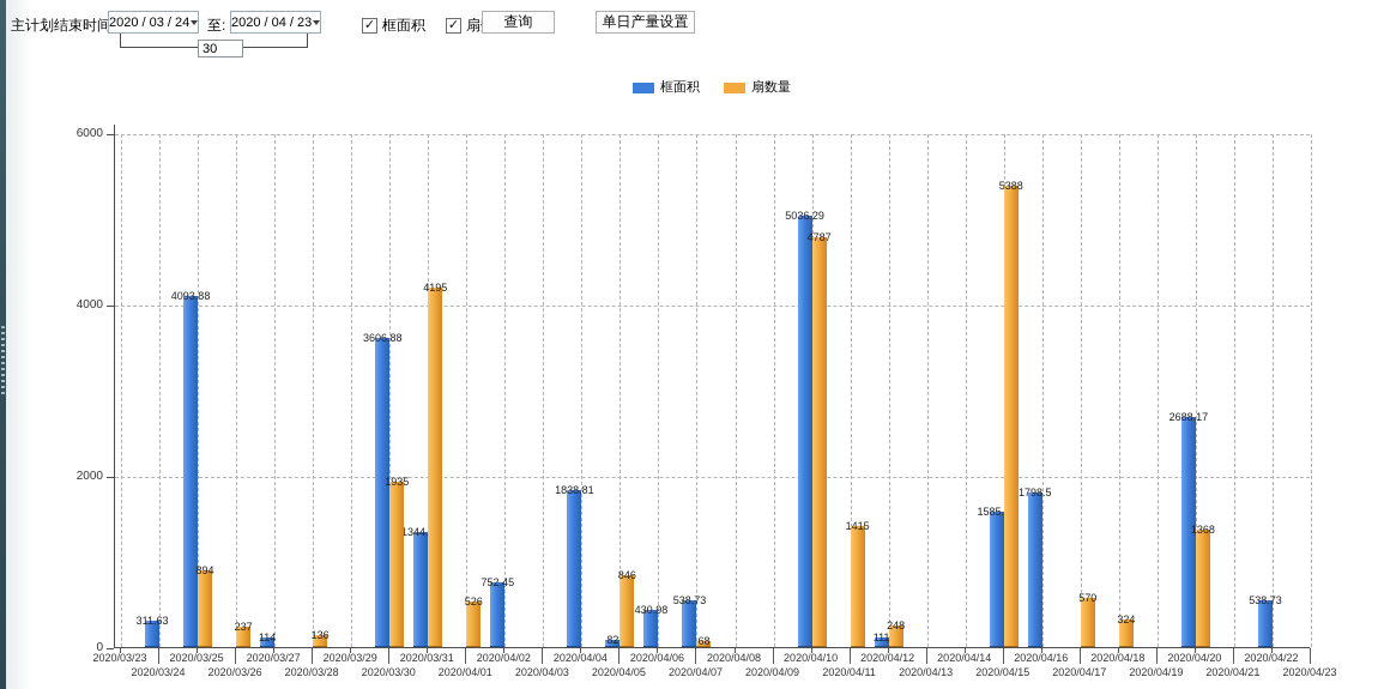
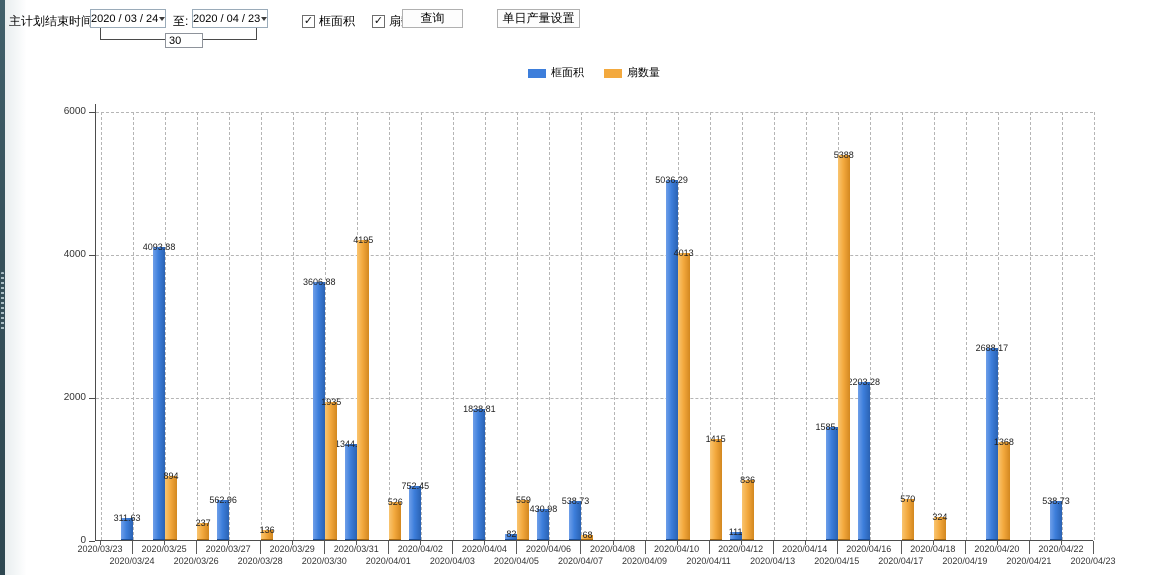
框面积/2020/03/27: 114 -> 562.96
扇数量/2020/04/05: 846 -> 559
扇数量/2020/04/10: 4787 -> 4013
扇数量/2020/04/12: 248 -> 836
框面积/2020/04/16: 1798.5 -> 2203.28
